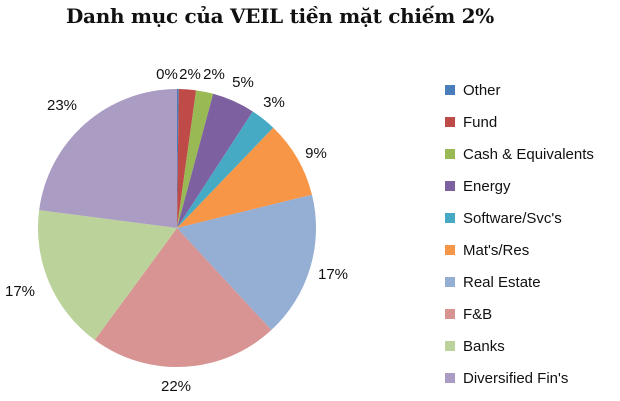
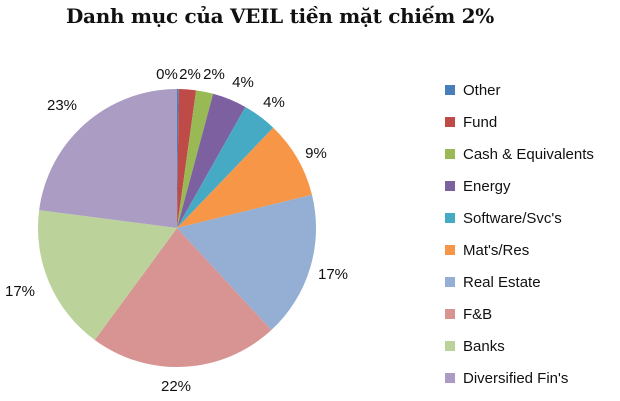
Energy: 5% -> 4%
Software/Svc's: 3% -> 4%
